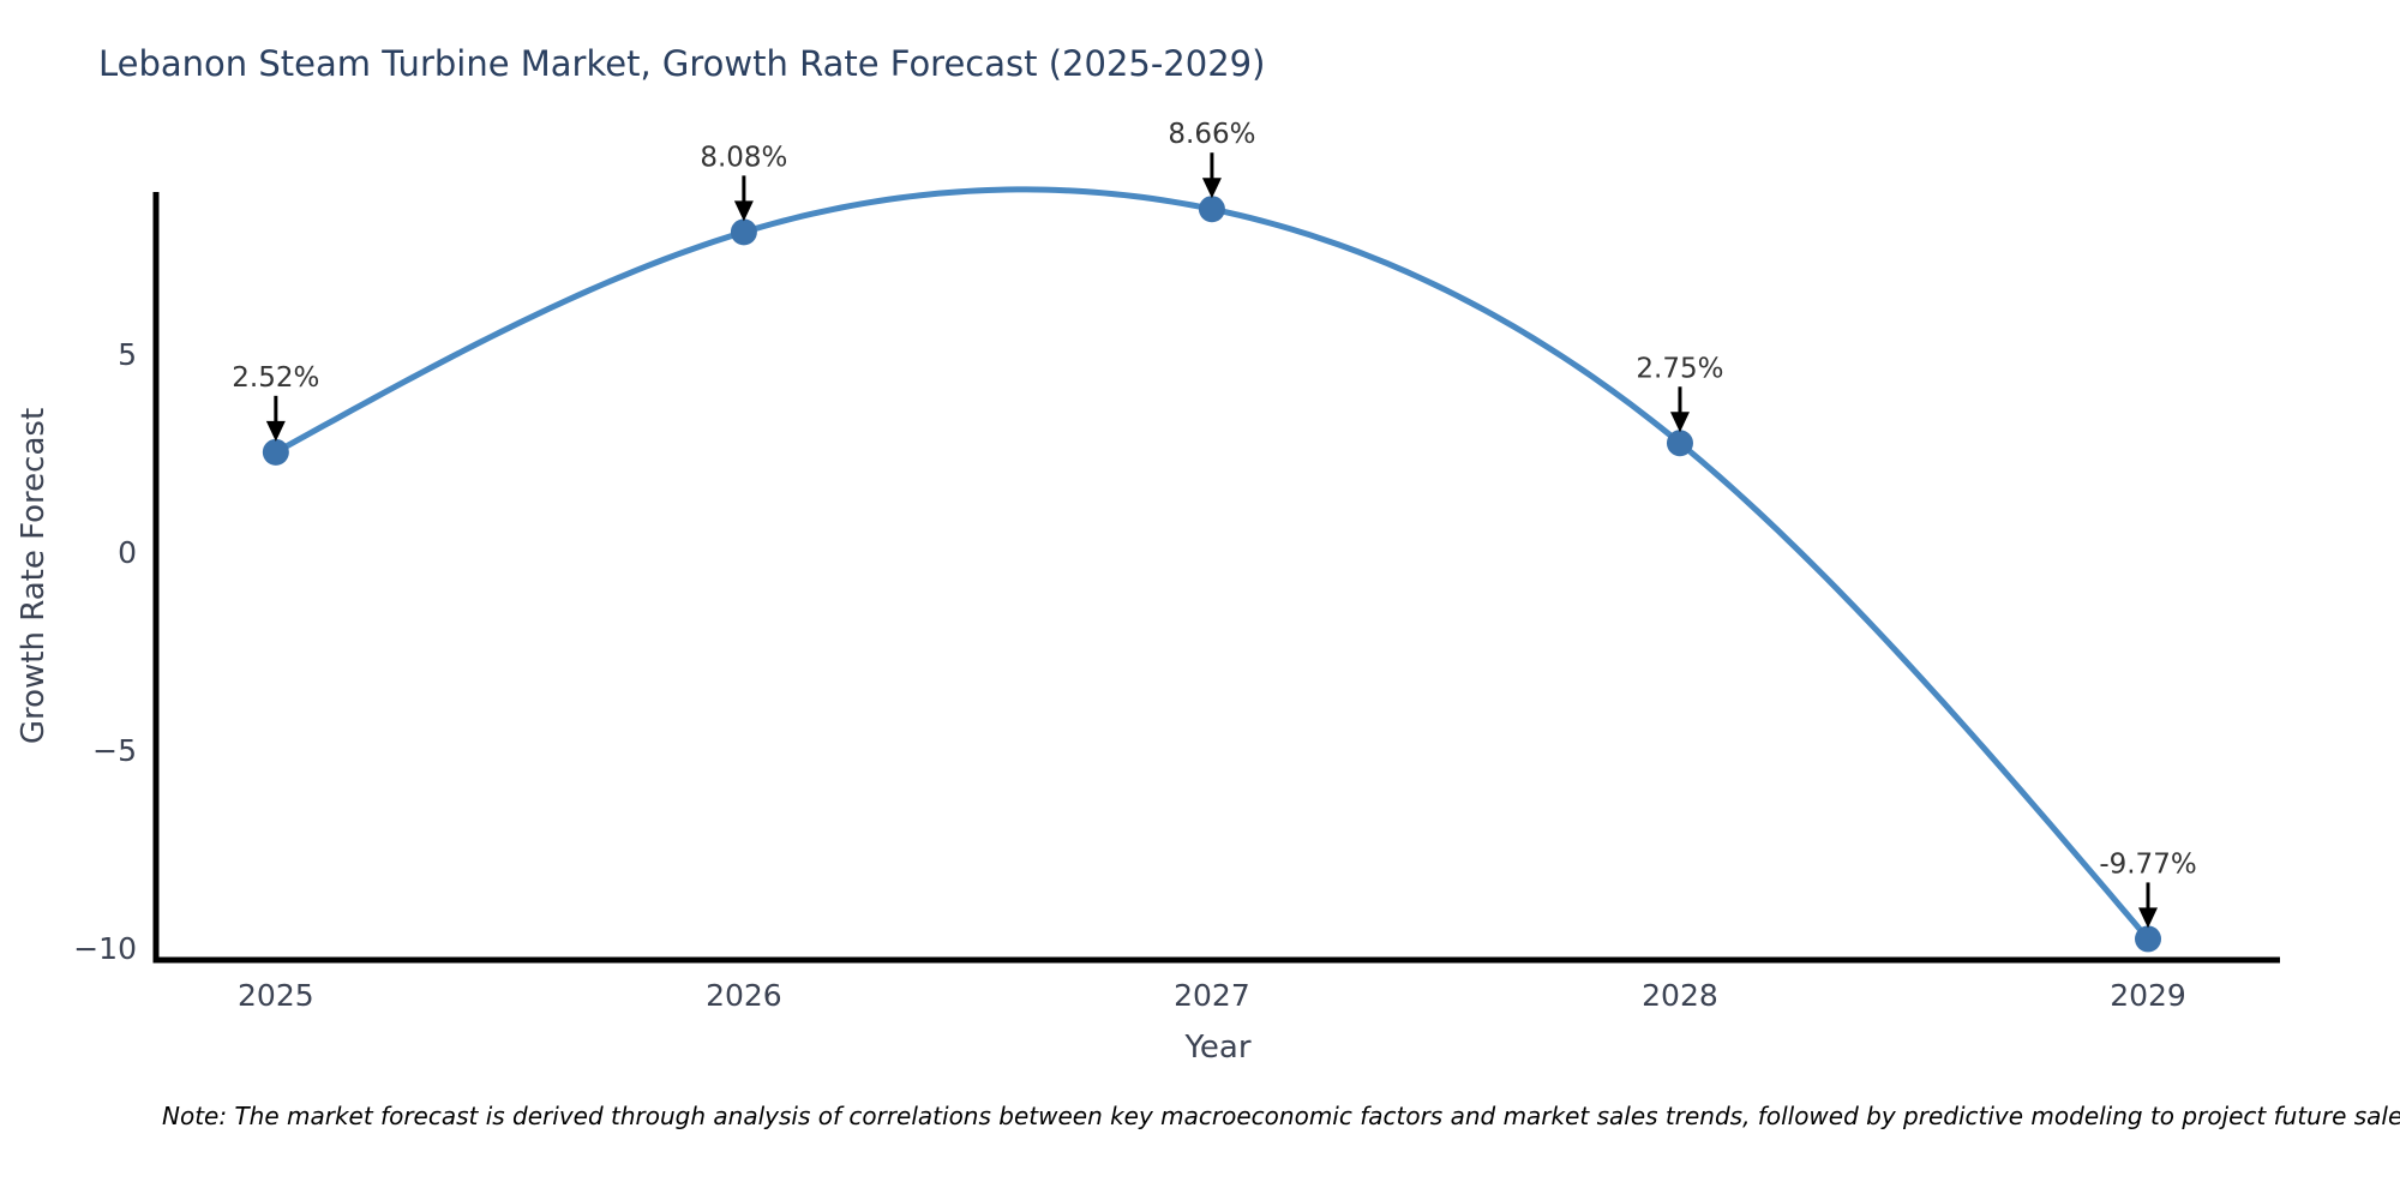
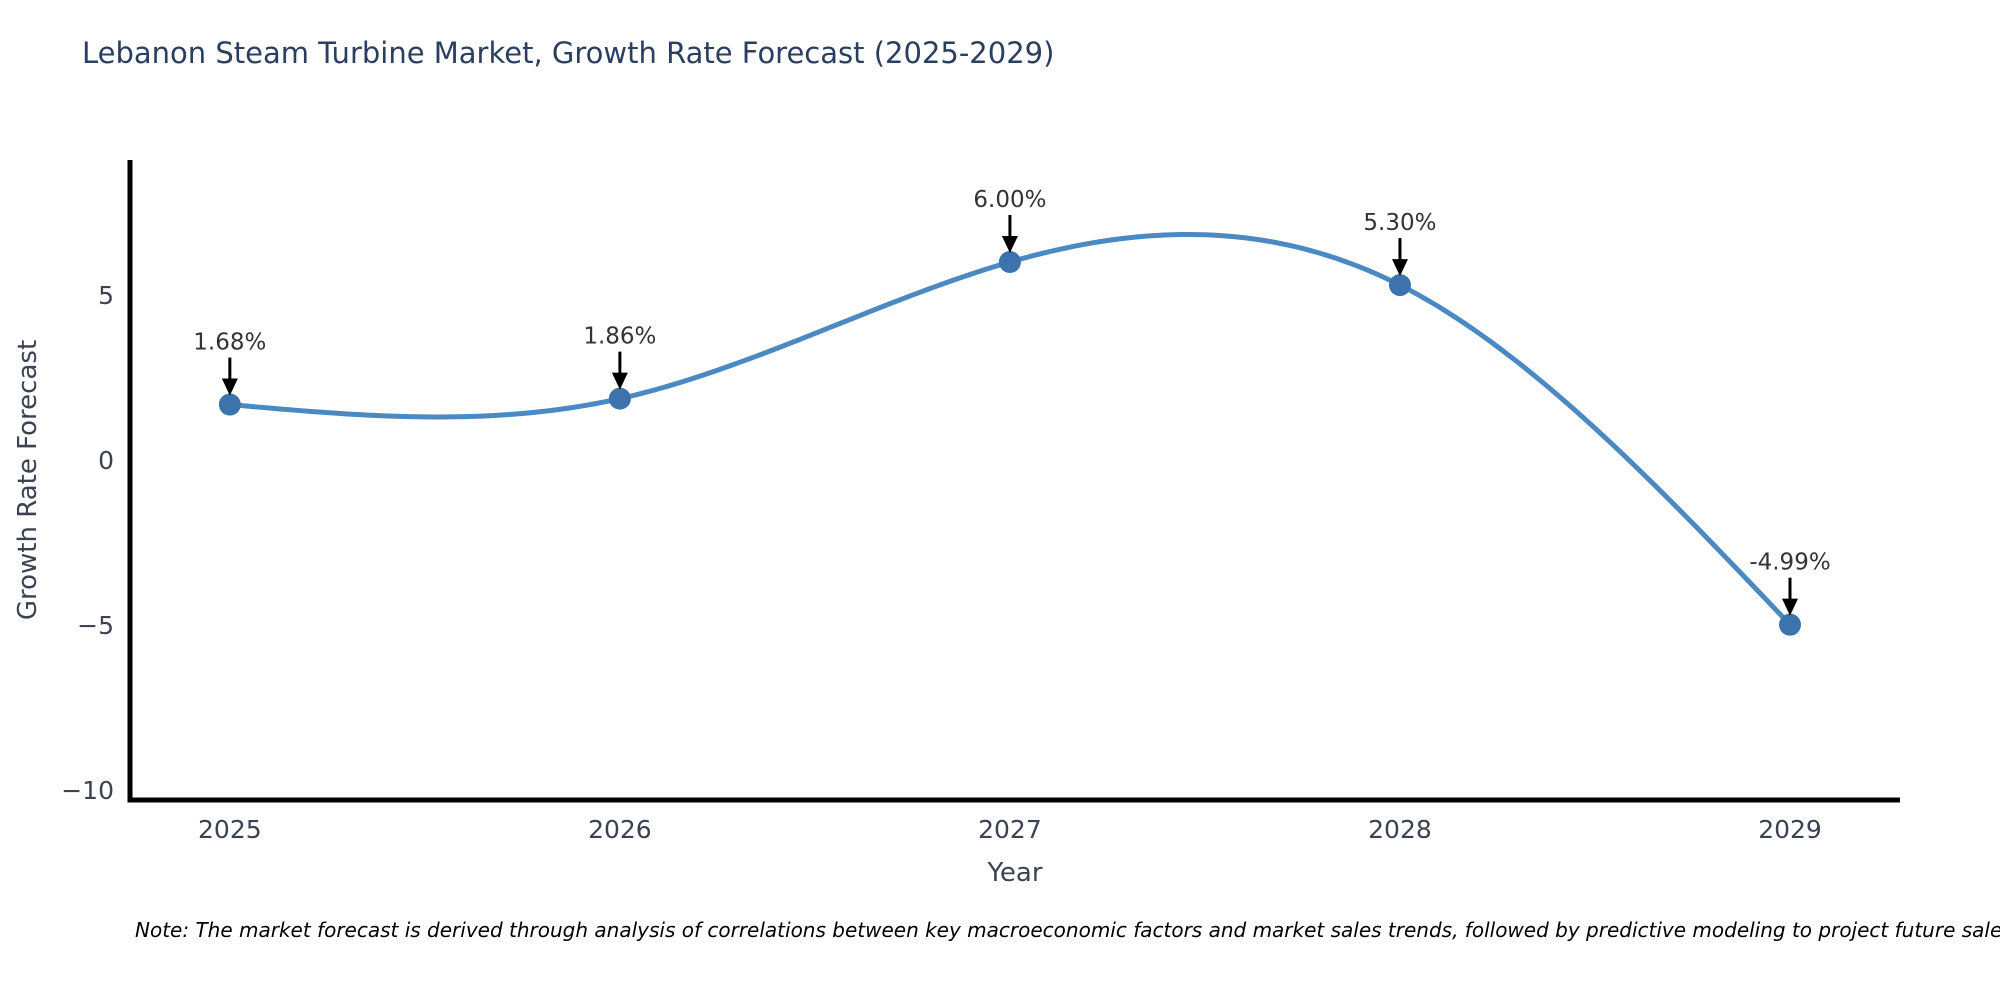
2025: 2.52% -> 1.68%
2026: 8.08% -> 1.86%
2027: 8.66% -> 6.00%
2028: 2.75% -> 5.30%
2029: -9.77% -> -4.99%
